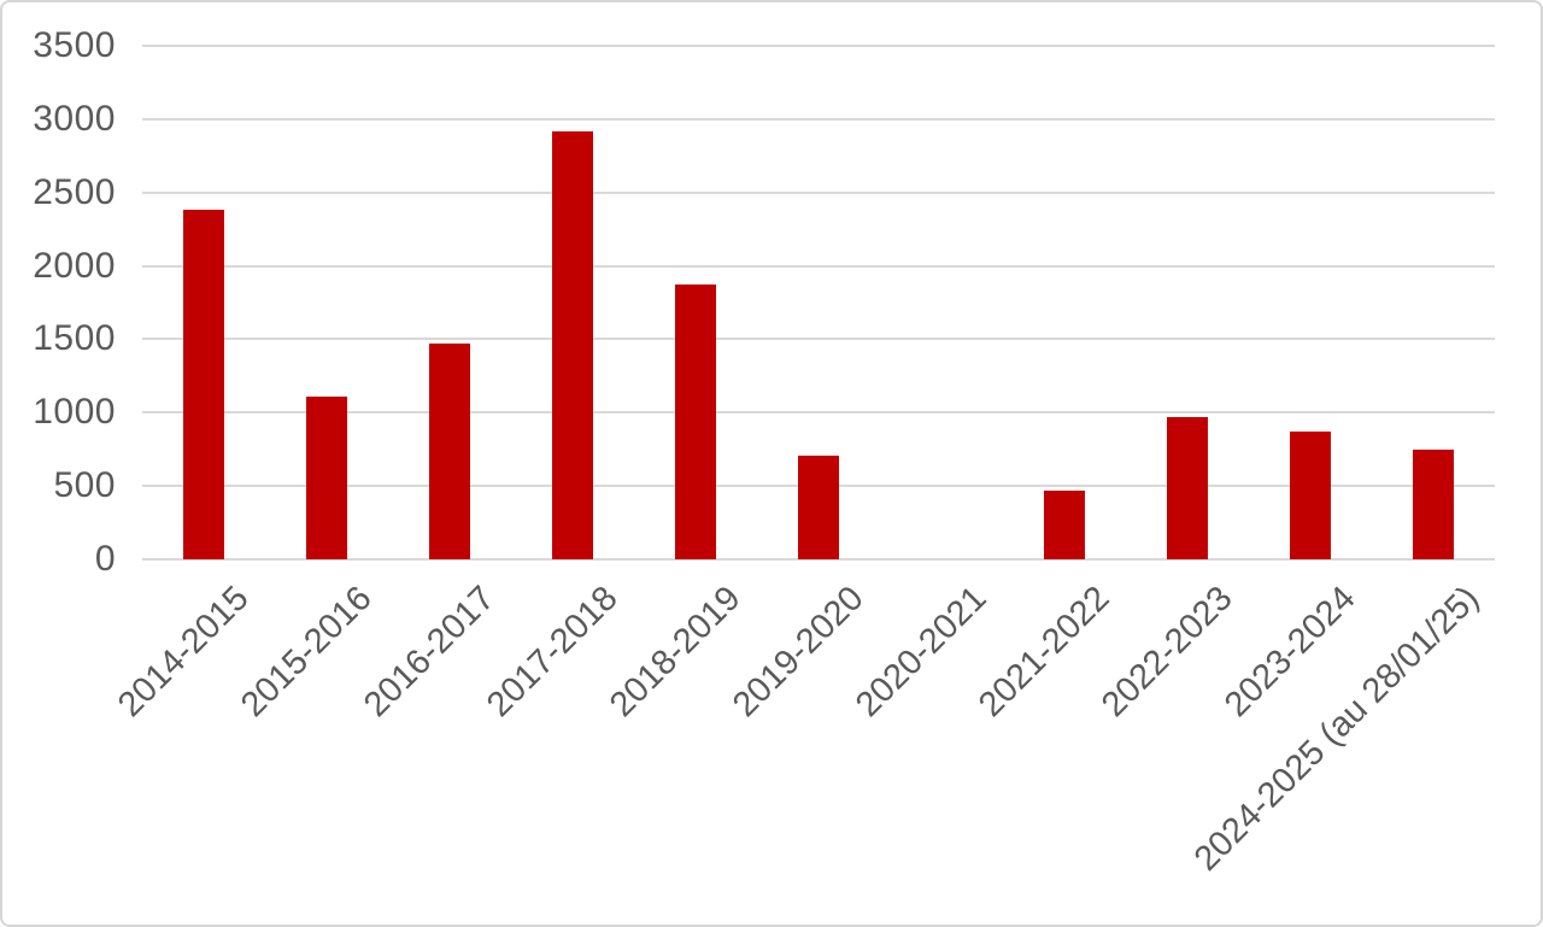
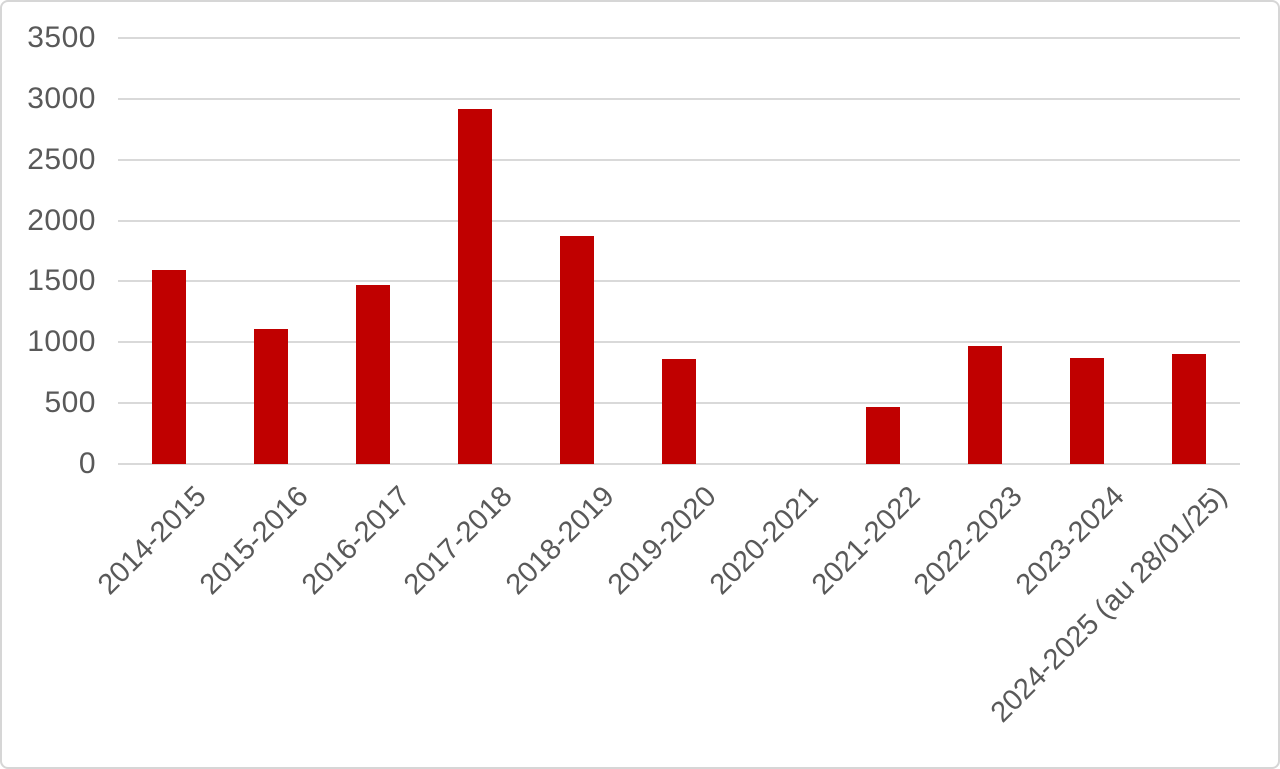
2014-2015: 2380 -> 1590
2019-2020: 710 -> 860
2024-2025 (au 28/01/25): 750 -> 900
